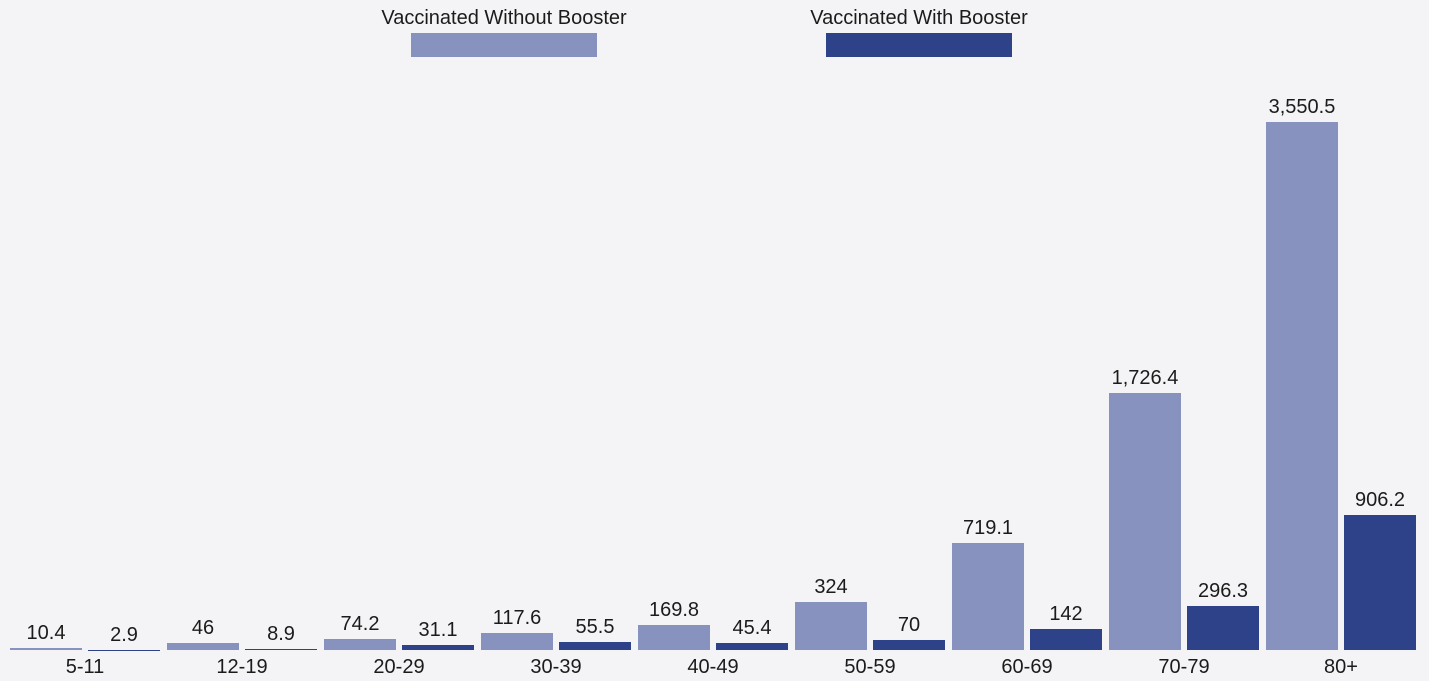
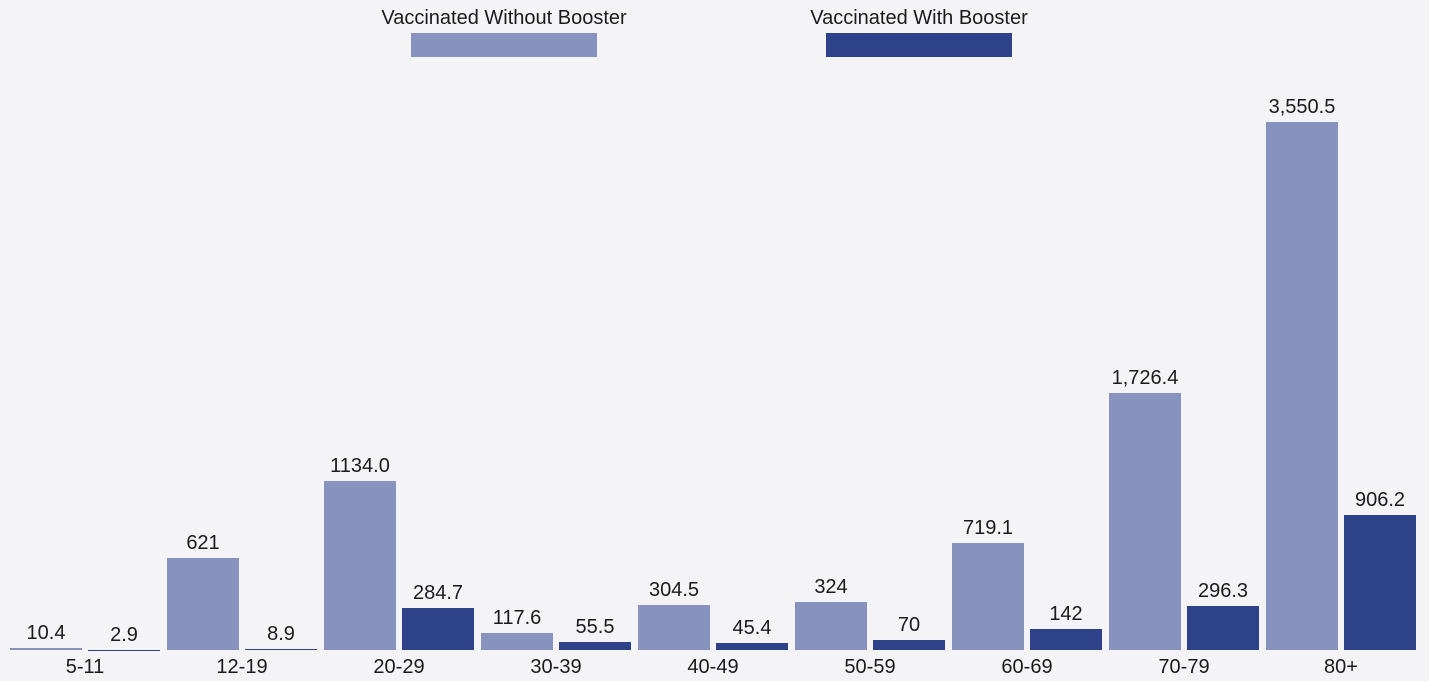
Vaccinated Without Booster/12-19: 46 -> 621
Vaccinated Without Booster/20-29: 74.2 -> 1134.0
Vaccinated With Booster/20-29: 31.1 -> 284.7
Vaccinated Without Booster/40-49: 169.8 -> 304.5
